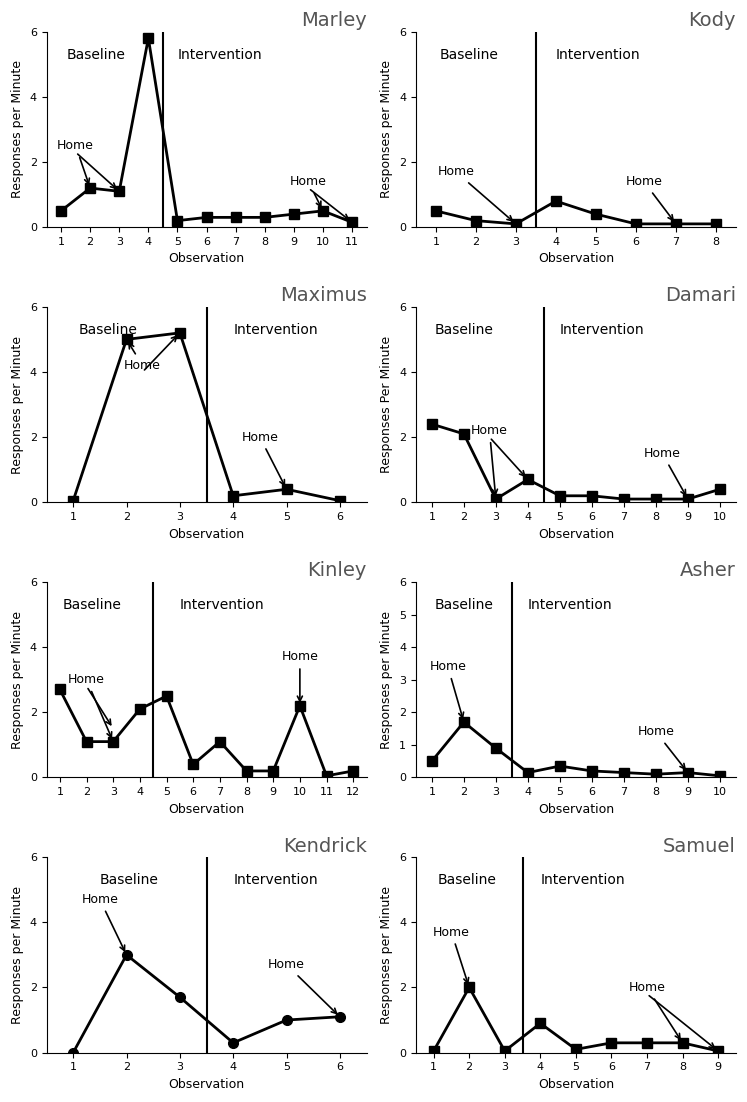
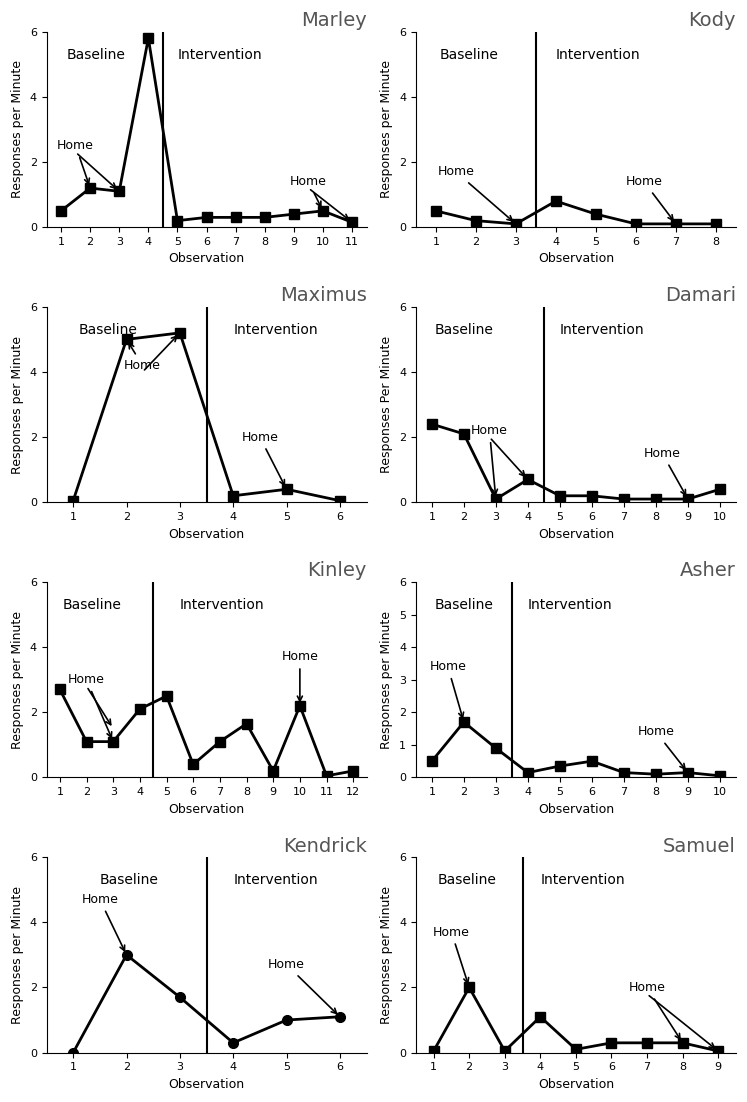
Kinley/8: 0.20 -> 1.65
Asher/6: 0.20 -> 0.50
Samuel/4: 0.90 -> 1.10
